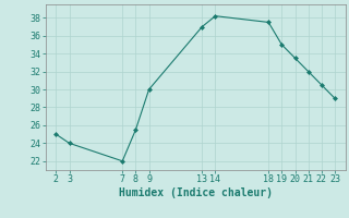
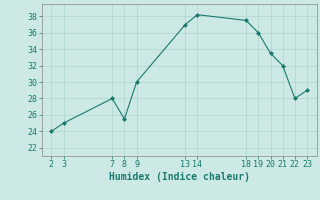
2: 25.0 -> 24.0
3: 24.0 -> 25.0
7: 22.0 -> 28.0
19: 35.0 -> 36.0
22: 30.5 -> 28.0
